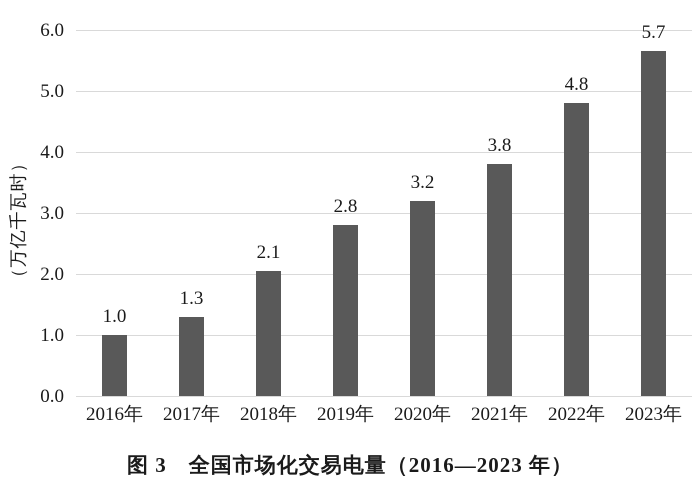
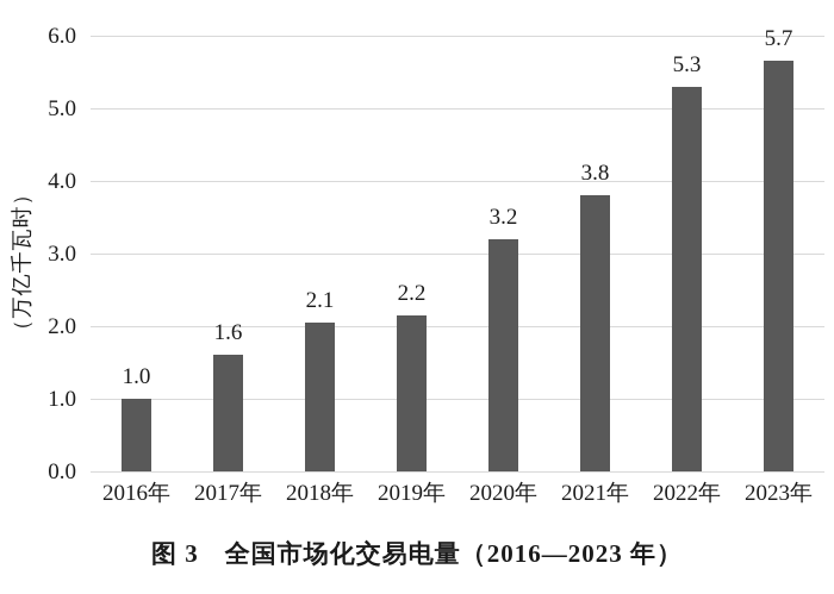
2017年: 1.3 -> 1.6
2019年: 2.8 -> 2.2
2022年: 4.8 -> 5.3
